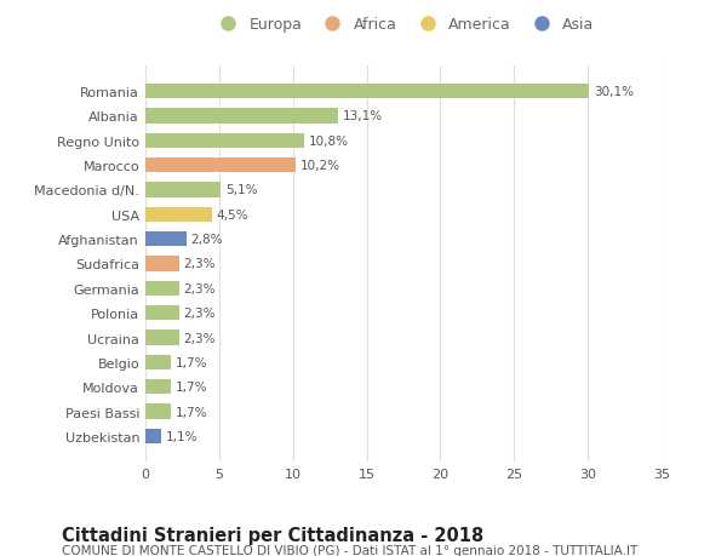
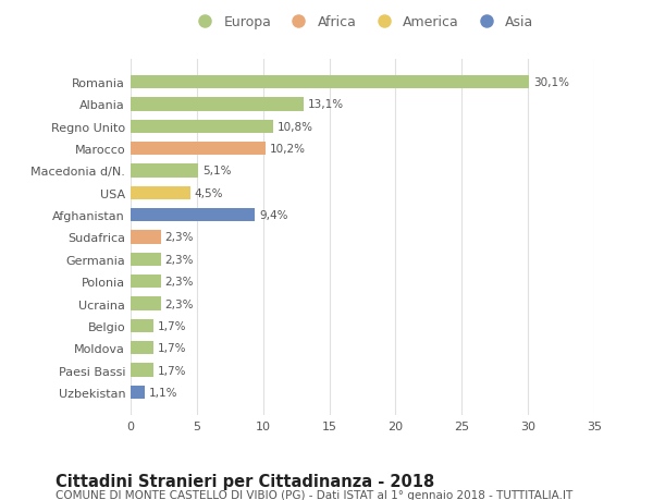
Afghanistan: 2,8% -> 9,4%
